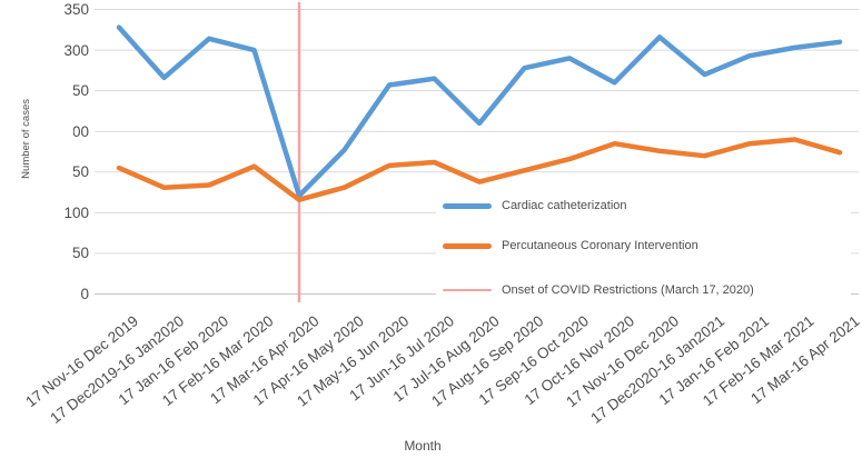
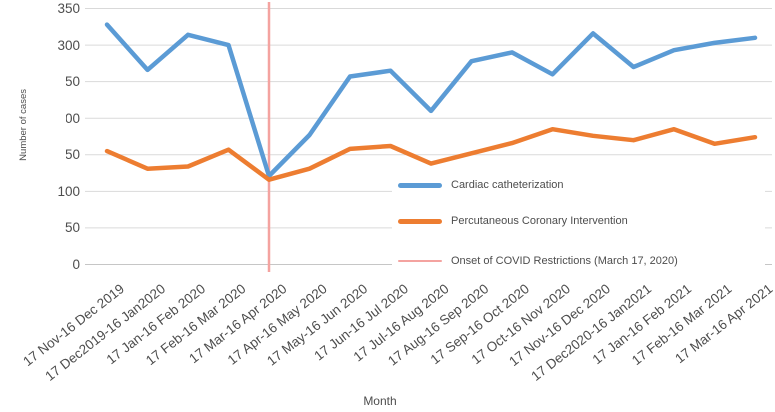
Percutaneous Coronary Intervention/17 Feb-16 Mar 2021: 190 -> 160
